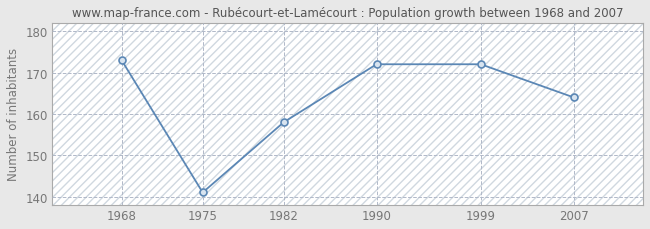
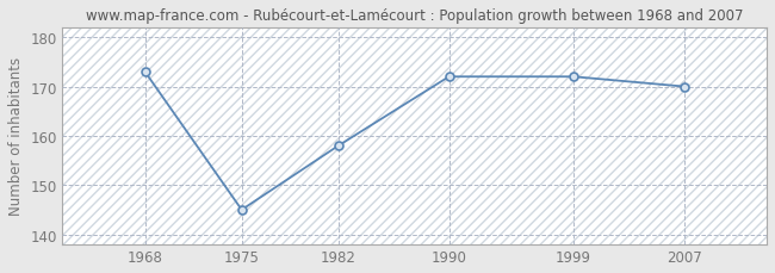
1975: 141 -> 145
2007: 164 -> 170
